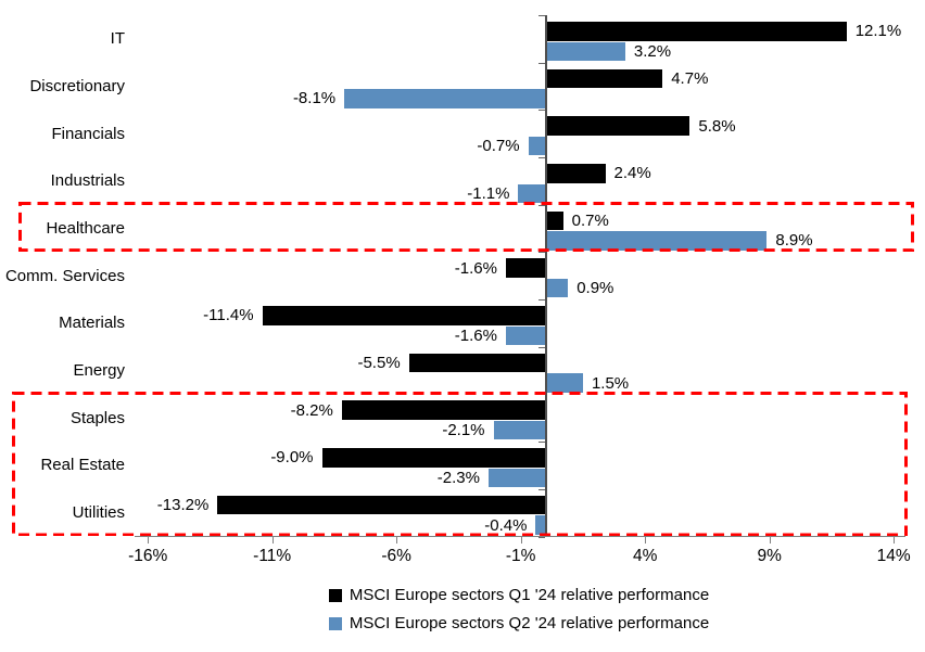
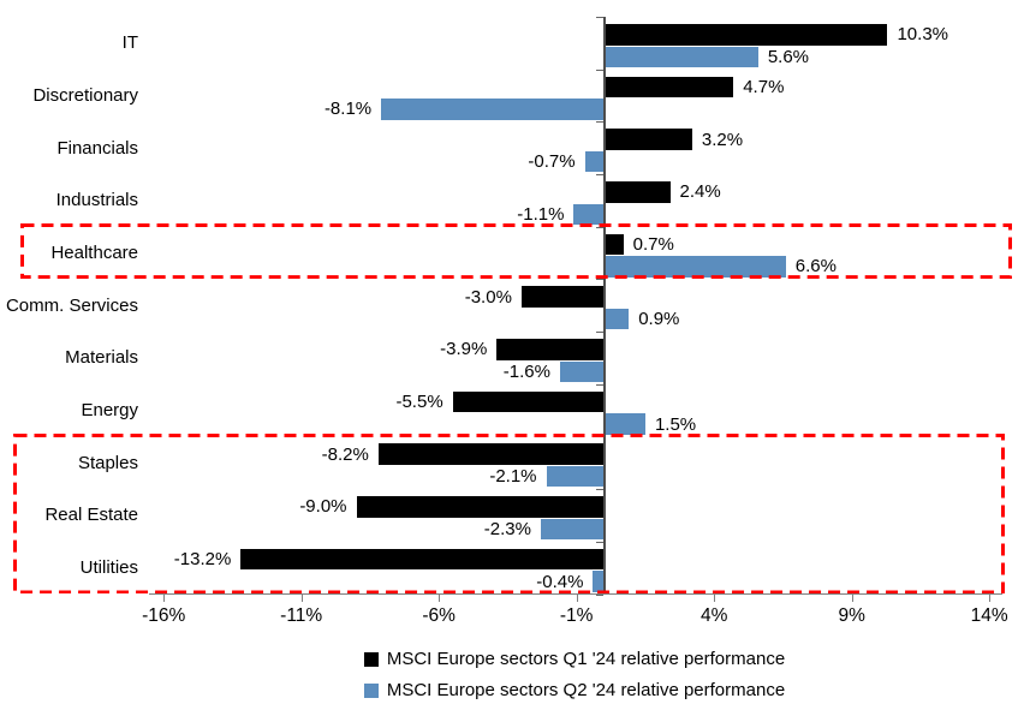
MSCI Europe sectors Q1 '24 relative performance/IT: 12.1% -> 10.3%
MSCI Europe sectors Q2 '24 relative performance/IT: 3.2% -> 5.6%
MSCI Europe sectors Q1 '24 relative performance/Financials: 5.8% -> 3.2%
MSCI Europe sectors Q2 '24 relative performance/Healthcare: 8.9% -> 6.6%
MSCI Europe sectors Q1 '24 relative performance/Comm. Services: -1.6% -> -3.0%
MSCI Europe sectors Q1 '24 relative performance/Materials: -11.4% -> -3.9%
